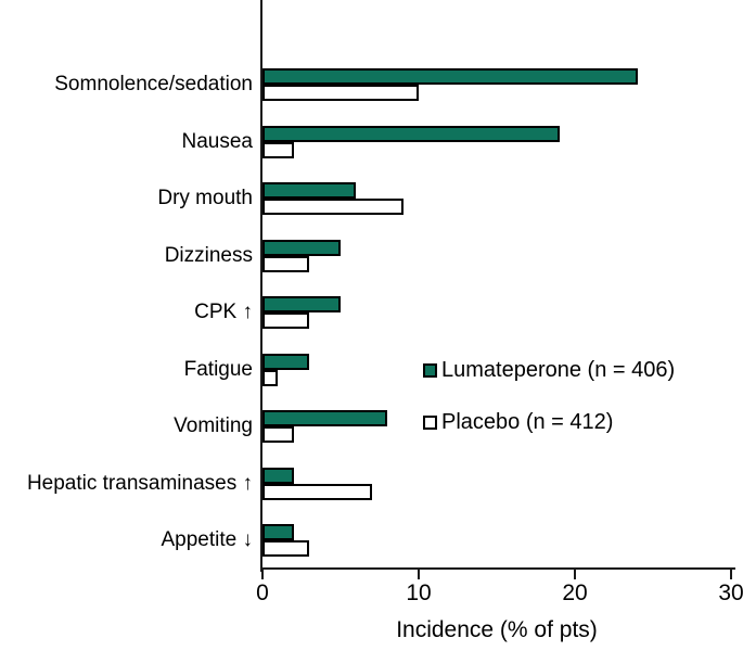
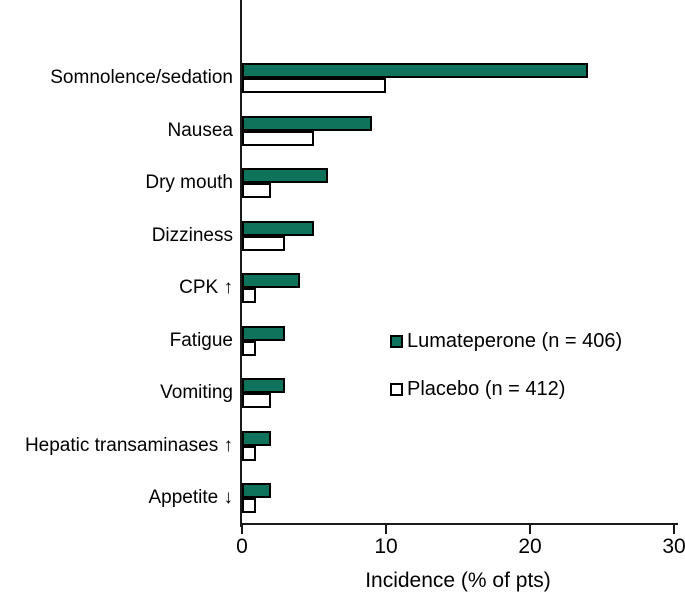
Lumateperone (n = 406)/Nausea: 19 -> 9
Placebo (n = 412)/Nausea: 2 -> 5
Placebo (n = 412)/Dry mouth: 9 -> 2
Lumateperone (n = 406)/CPK ↑: 5 -> 4
Placebo (n = 412)/CPK ↑: 3 -> 1
Lumateperone (n = 406)/Vomiting: 8 -> 3
Placebo (n = 412)/Hepatic transaminases ↑: 7 -> 1
Placebo (n = 412)/Appetite ↓: 3 -> 1
